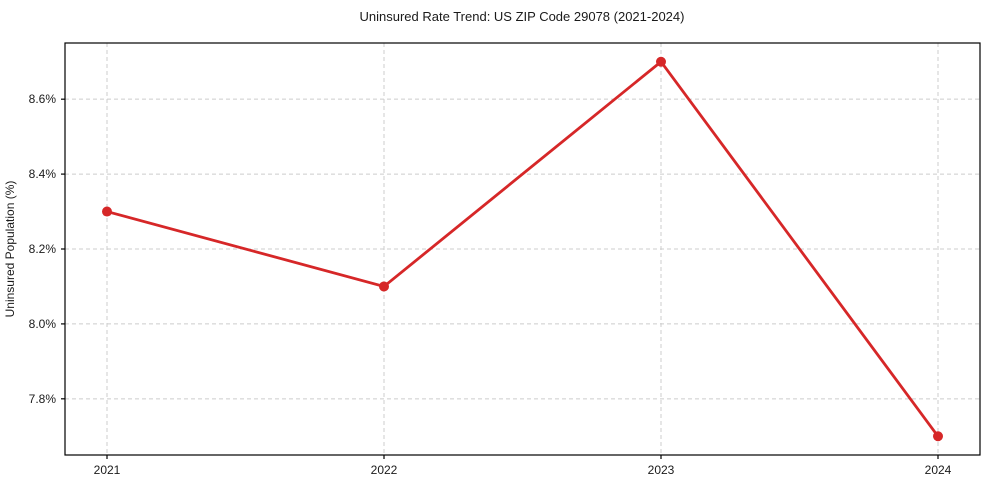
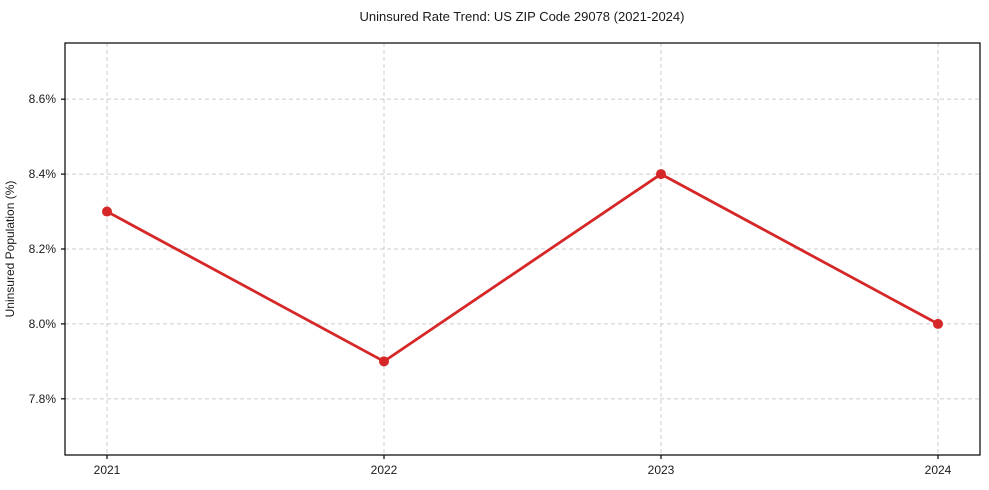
2022: 8.1% -> 7.9%
2023: 8.7% -> 8.4%
2024: 7.7% -> 8.0%
